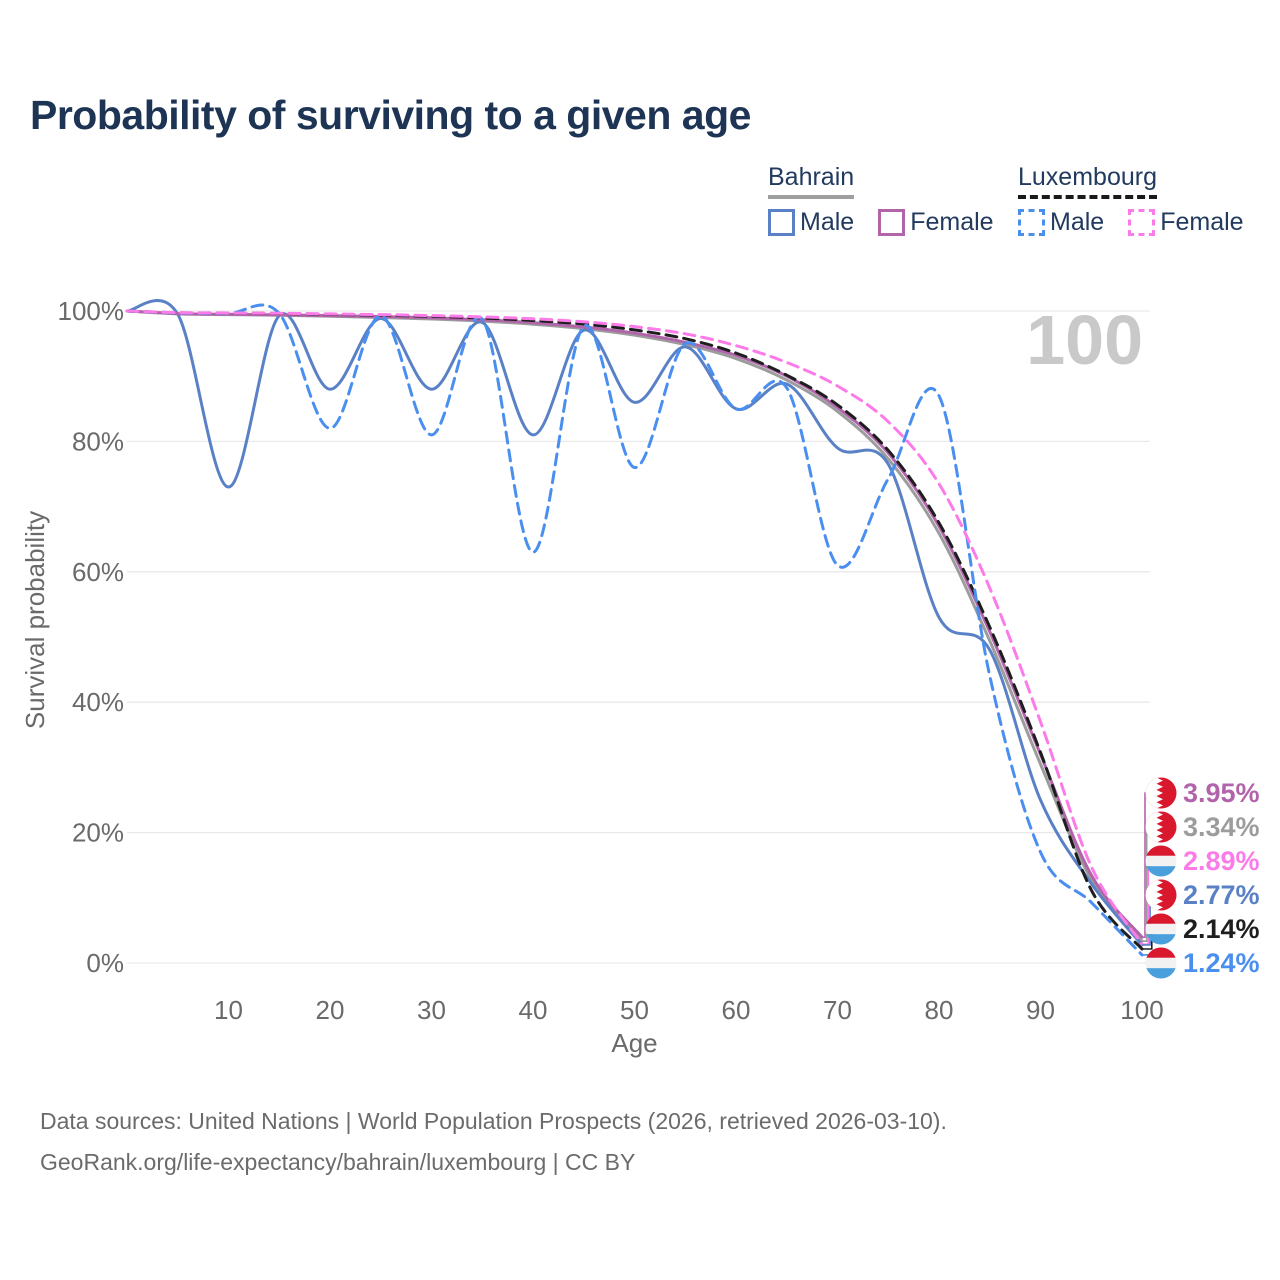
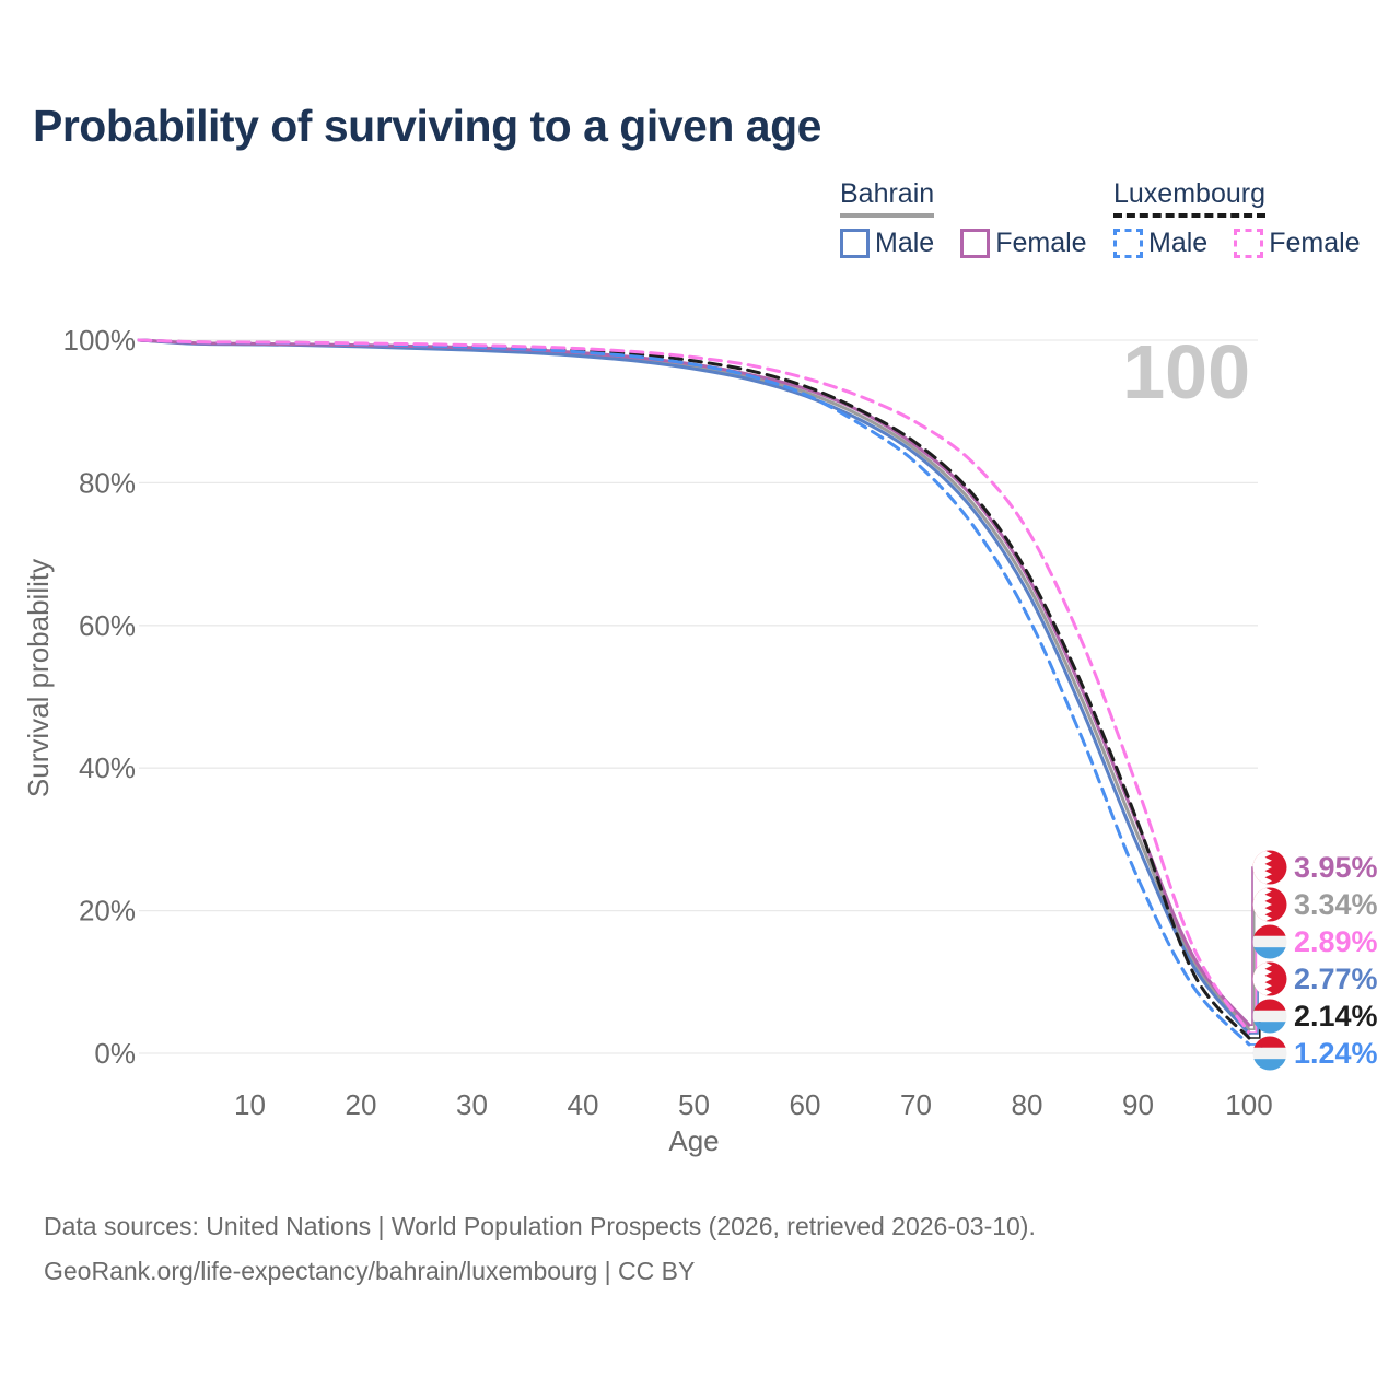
Bahrain Male/10: 73% -> 99%
Bahrain Male/20: 88% -> 99%
Luxembourg Male/20: 82% -> 99%
Bahrain Male/30: 88% -> 99%
Luxembourg Male/30: 81% -> 99%
Bahrain Male/40: 81% -> 98%
Luxembourg Male/40: 63% -> 98%
Bahrain Male/50: 86% -> 96%
Luxembourg Male/50: 76% -> 97%
Bahrain Male/60: 85% -> 92%
Luxembourg Male/60: 85% -> 92%
Bahrain Male/70: 79% -> 84%
Luxembourg Male/70: 61% -> 83%
Bahrain Male/80: 53% -> 65%
Luxembourg Male/80: 87% -> 62%
Bahrain Male/90: 25% -> 29%
Luxembourg Male/90: 17% -> 24%
